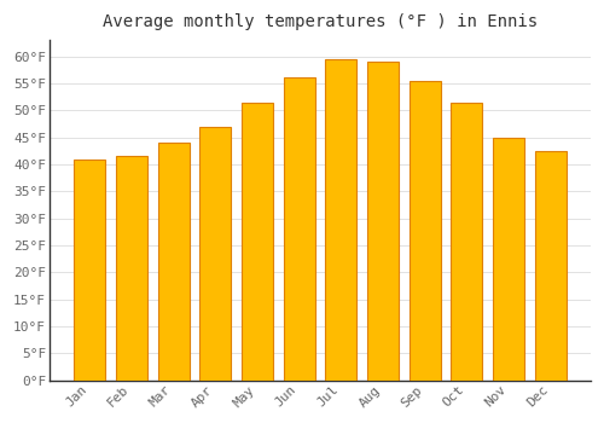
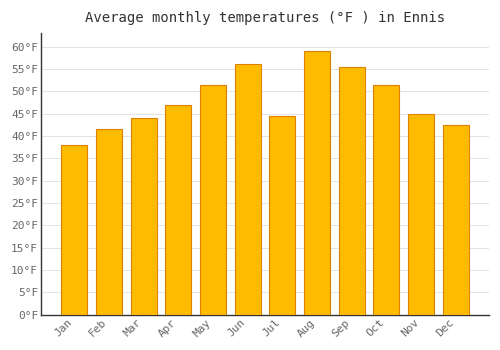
Jan: 41.0°F -> 38.0°F
Jul: 59.5°F -> 44.5°F
